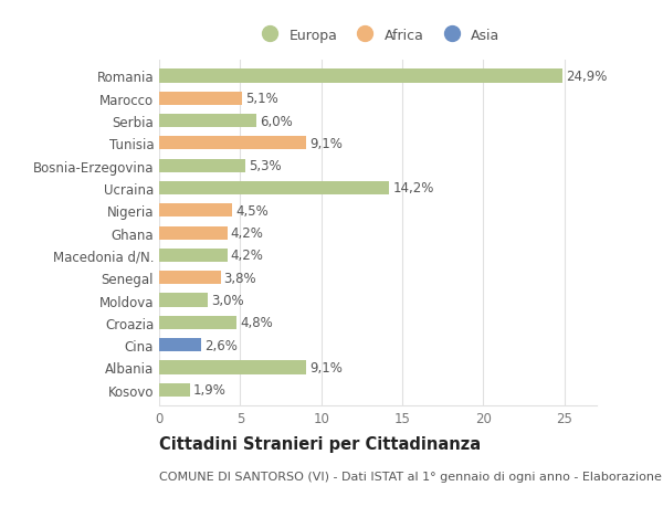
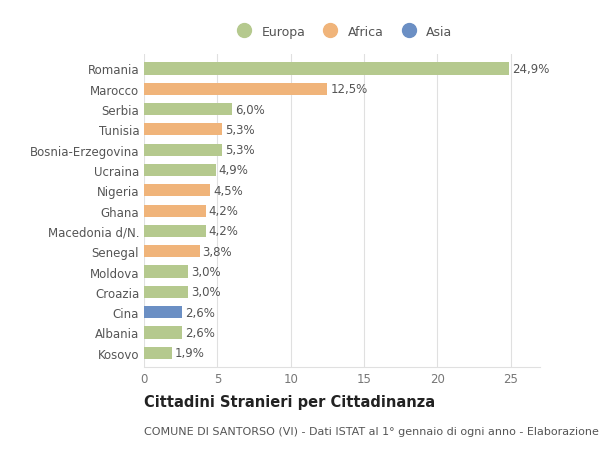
Marocco: 5,1% -> 12,5%
Tunisia: 9,1% -> 5,3%
Ucraina: 14,2% -> 4,9%
Croazia: 4,8% -> 3,0%
Albania: 9,1% -> 2,6%
